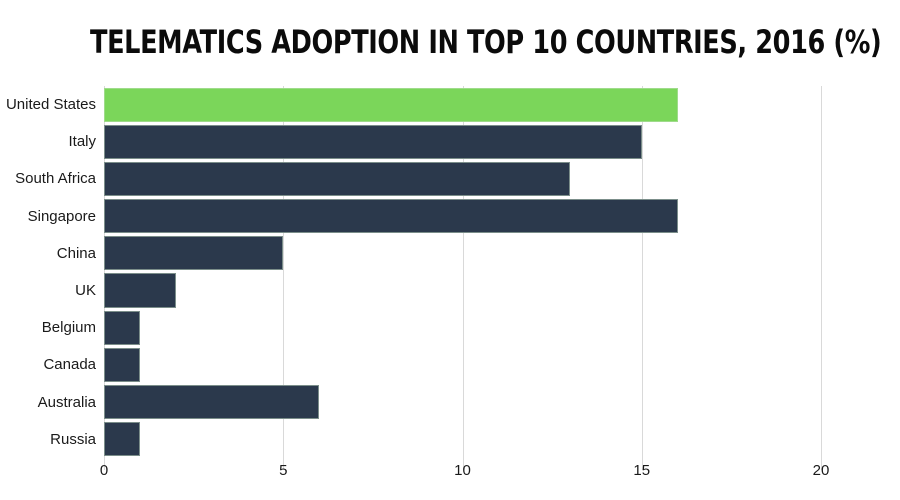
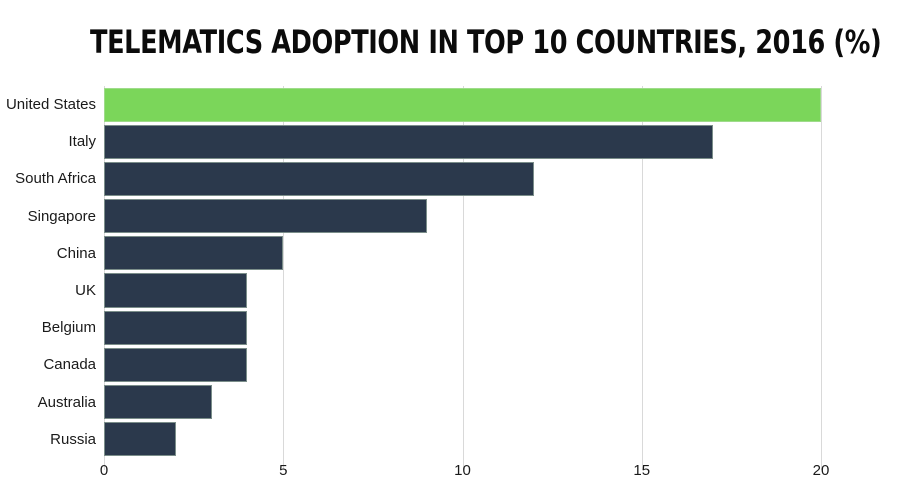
United States: 16 -> 20
Italy: 15 -> 17
South Africa: 13 -> 12
Singapore: 16 -> 9
UK: 2 -> 4
Belgium: 1 -> 4
Canada: 1 -> 4
Australia: 6 -> 3
Russia: 1 -> 2
